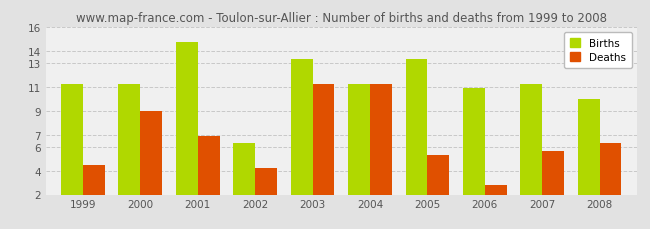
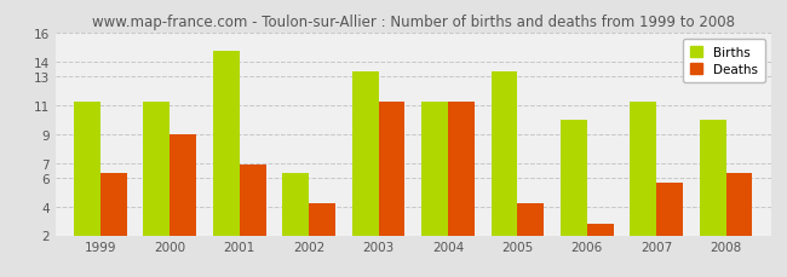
Deaths/1999: 4.5 -> 6.3
Deaths/2005: 5.3 -> 4.2
Births/2006: 10.9 -> 10.0
